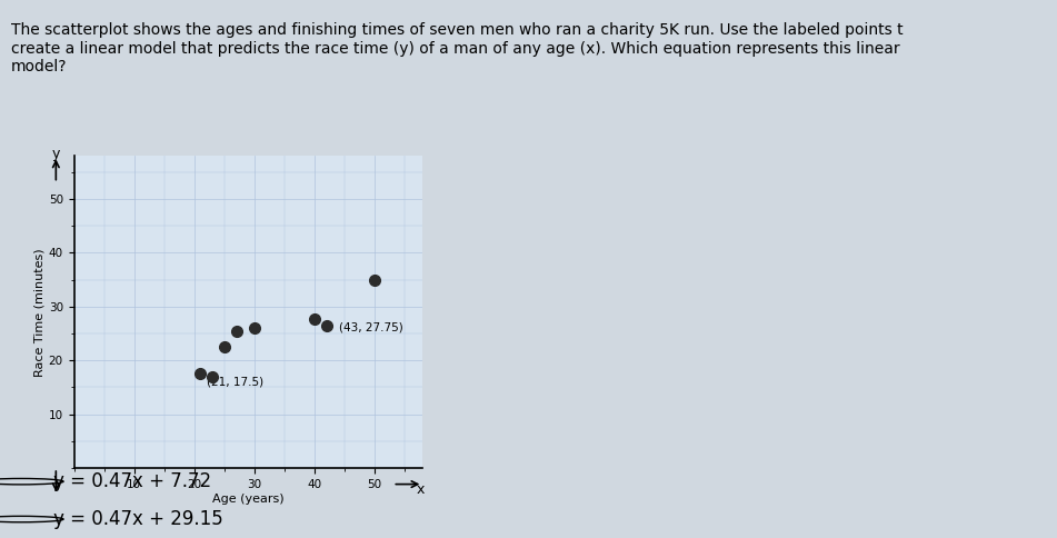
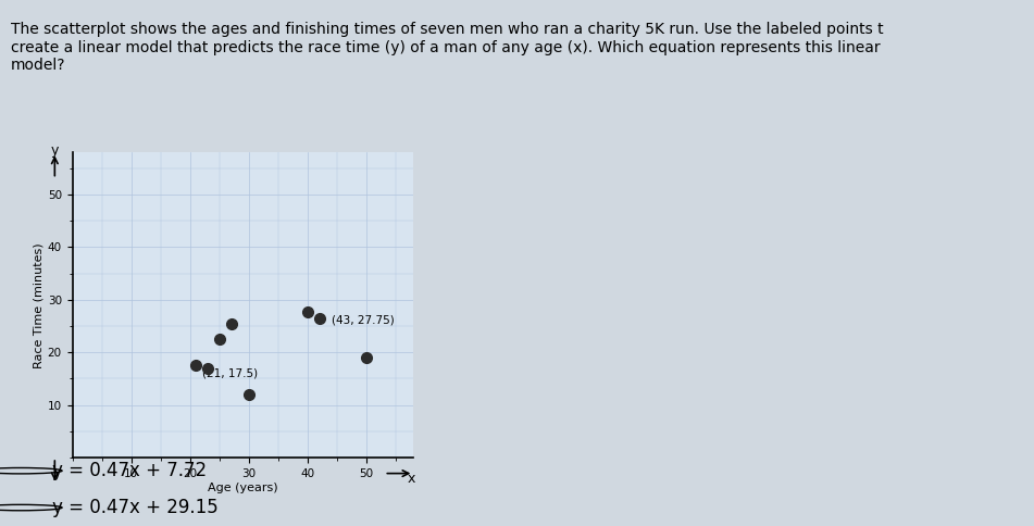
30: 26.0 -> 12.0
50: 35.0 -> 19.0
